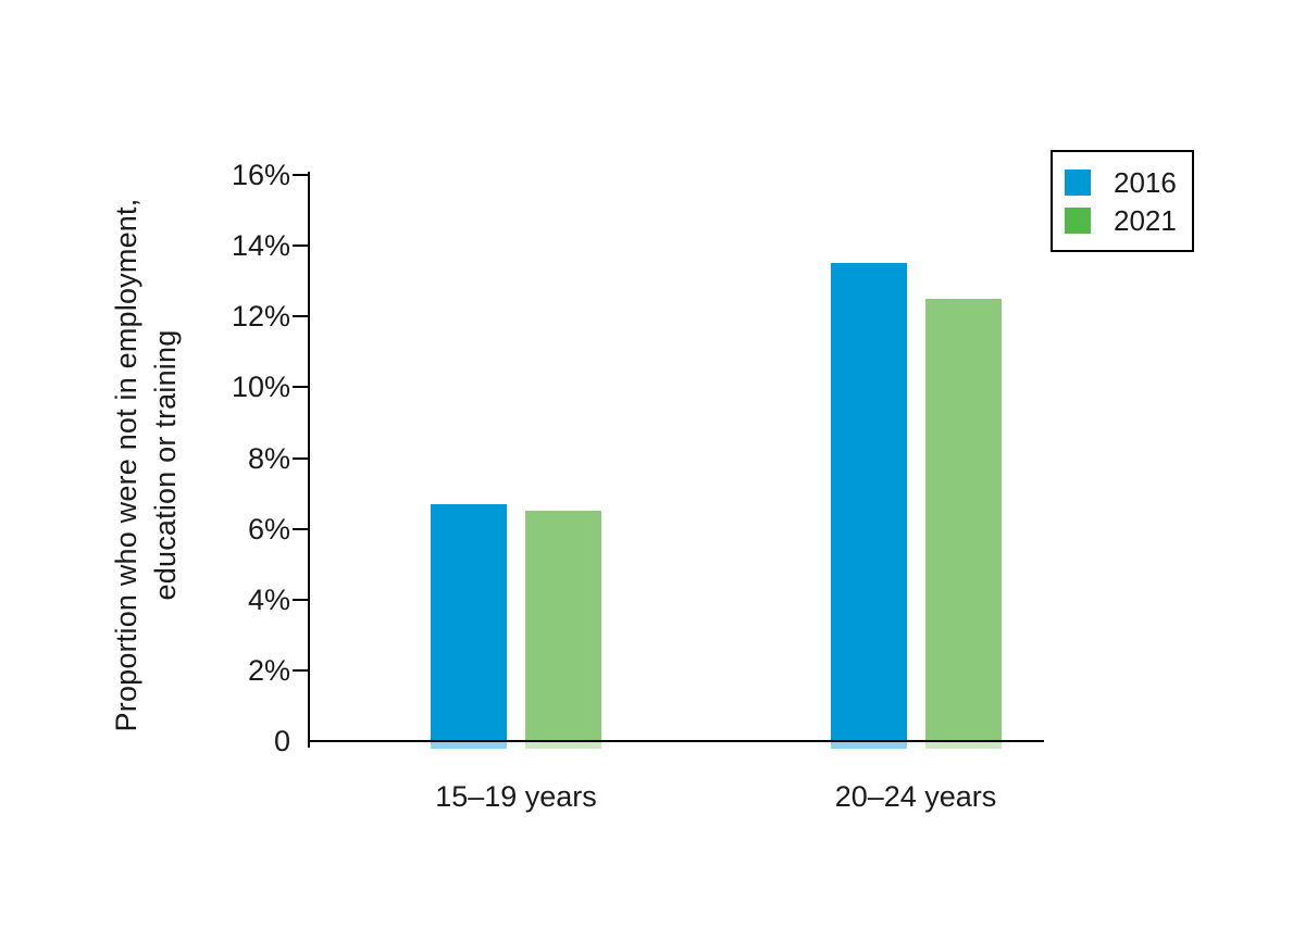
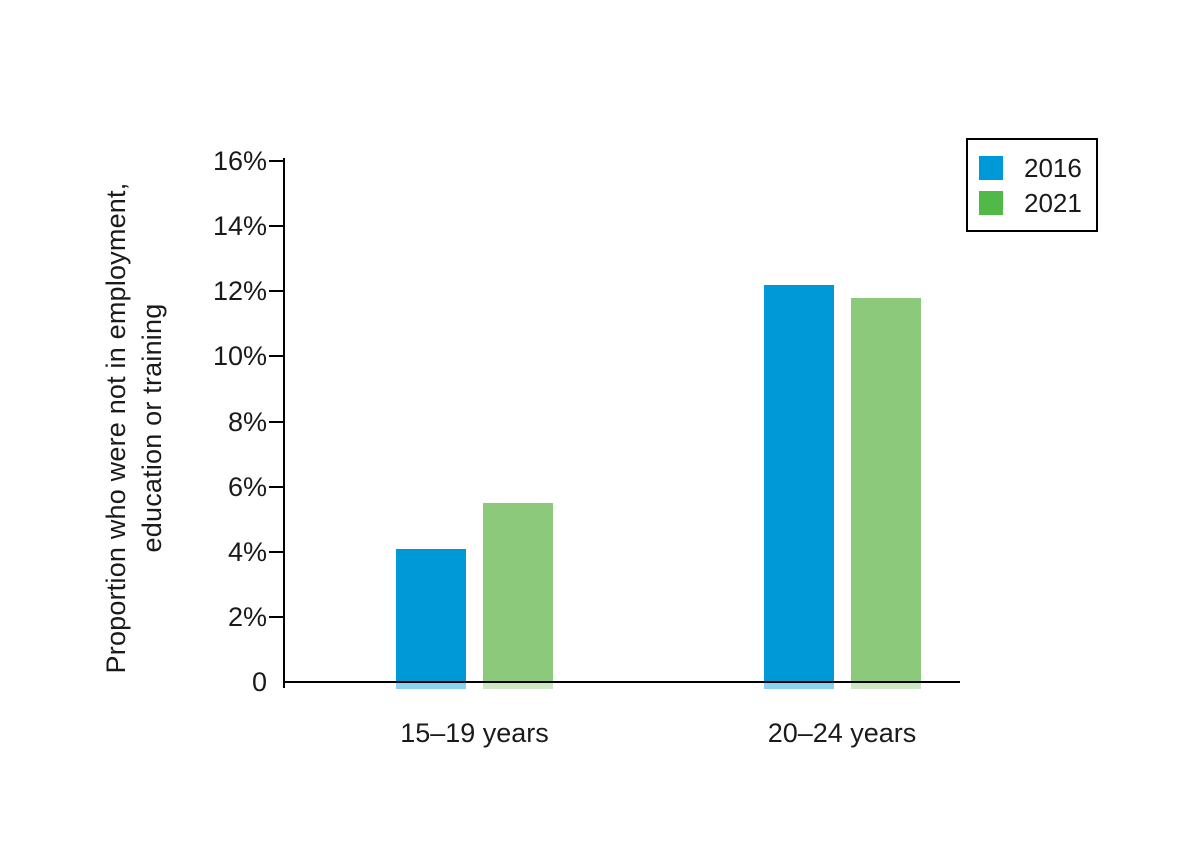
2016/15–19 years: 6.7% -> 4.1%
2021/15–19 years: 6.5% -> 5.5%
2016/20–24 years: 13.5% -> 12.2%
2021/20–24 years: 12.5% -> 11.8%
